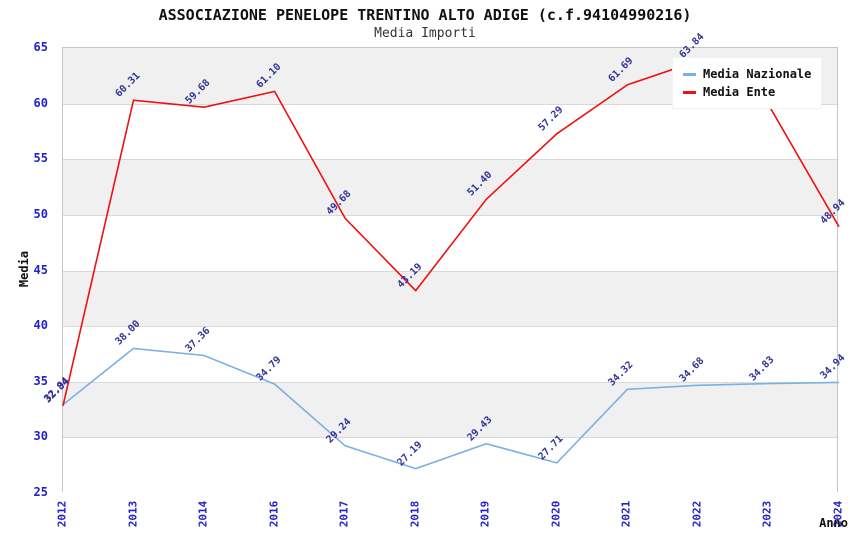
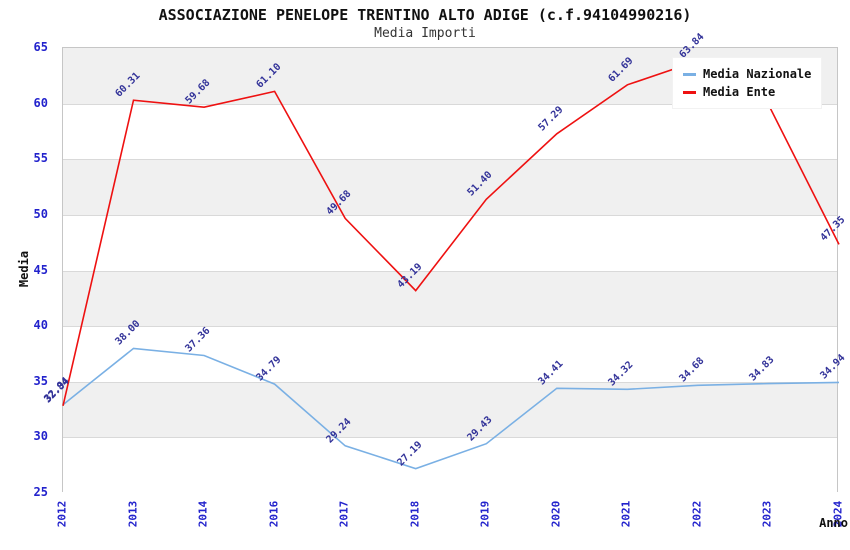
Media Nazionale/2020: 27.71 -> 34.41
Media Ente/2024: 48.94 -> 47.35
